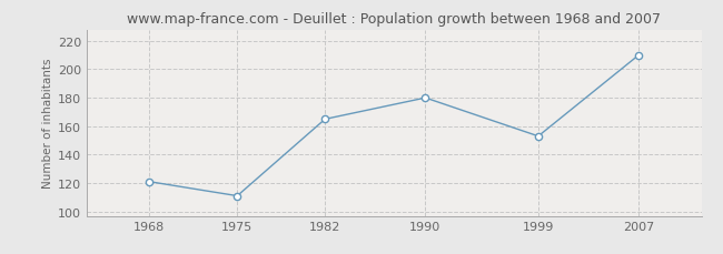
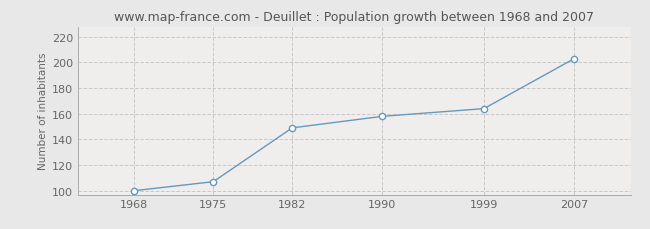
1968: 121 -> 100
1975: 111 -> 107
1982: 165 -> 149
1990: 180 -> 158
1999: 153 -> 164
2007: 210 -> 203
